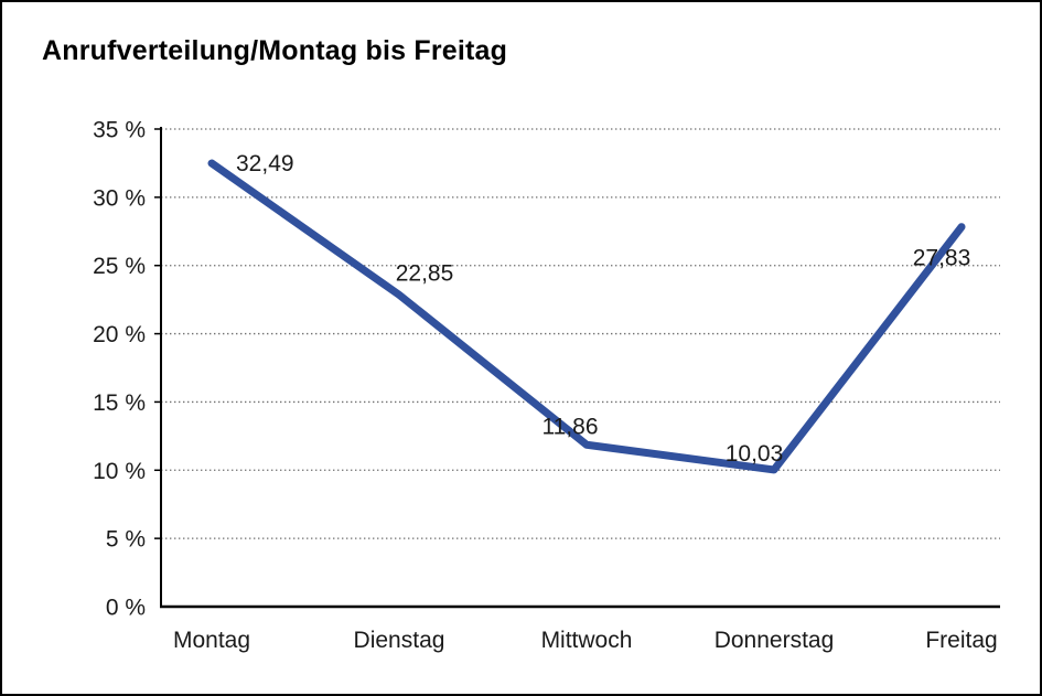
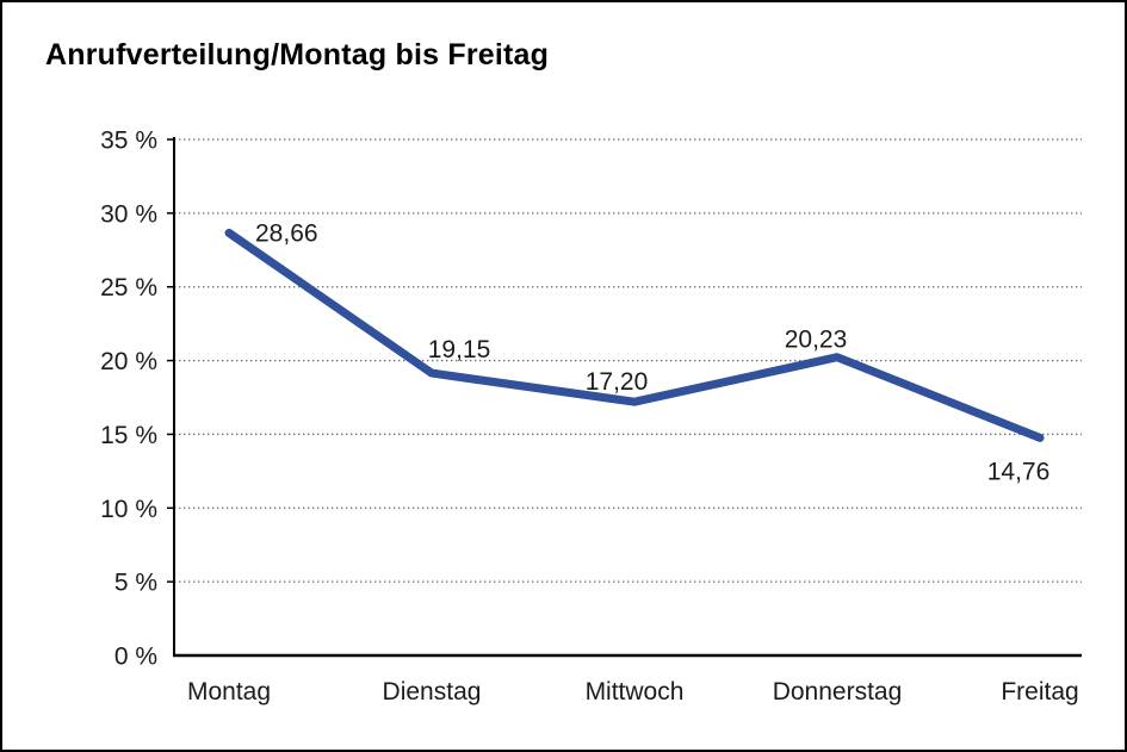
Montag: 32,49 -> 28,66
Dienstag: 22,85 -> 19,15
Mittwoch: 11,86 -> 17,20
Donnerstag: 10,03 -> 20,23
Freitag: 27,83 -> 14,76
